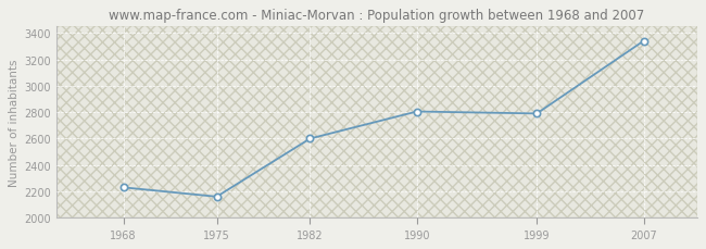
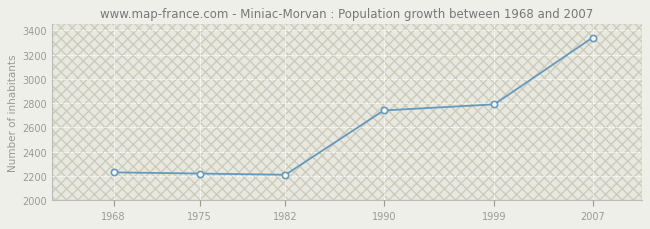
1975: 2160 -> 2220
1982: 2600 -> 2210
1990: 2800 -> 2740
